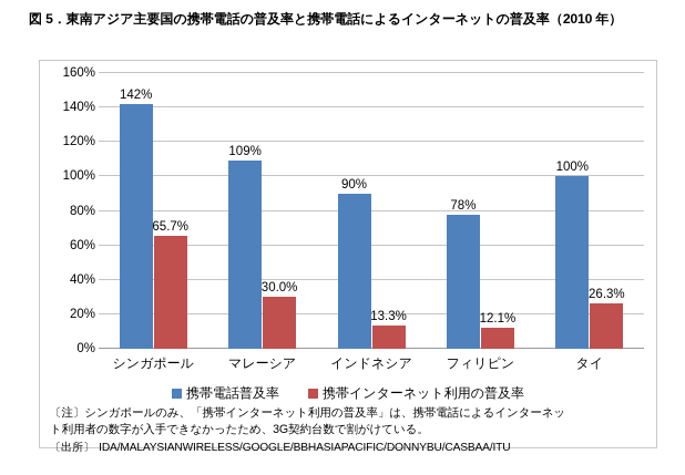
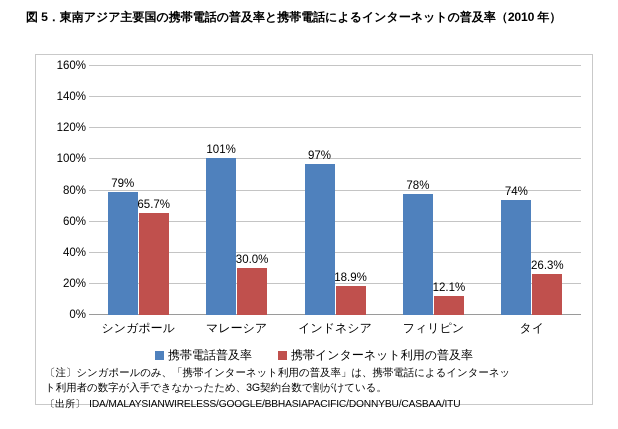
携帯電話普及率/シンガポール: 142% -> 79%
携帯電話普及率/マレーシア: 109% -> 101%
携帯電話普及率/インドネシア: 90% -> 97%
携帯インターネット利用の普及率/インドネシア: 13.3% -> 18.9%
携帯電話普及率/タイ: 100% -> 74%
